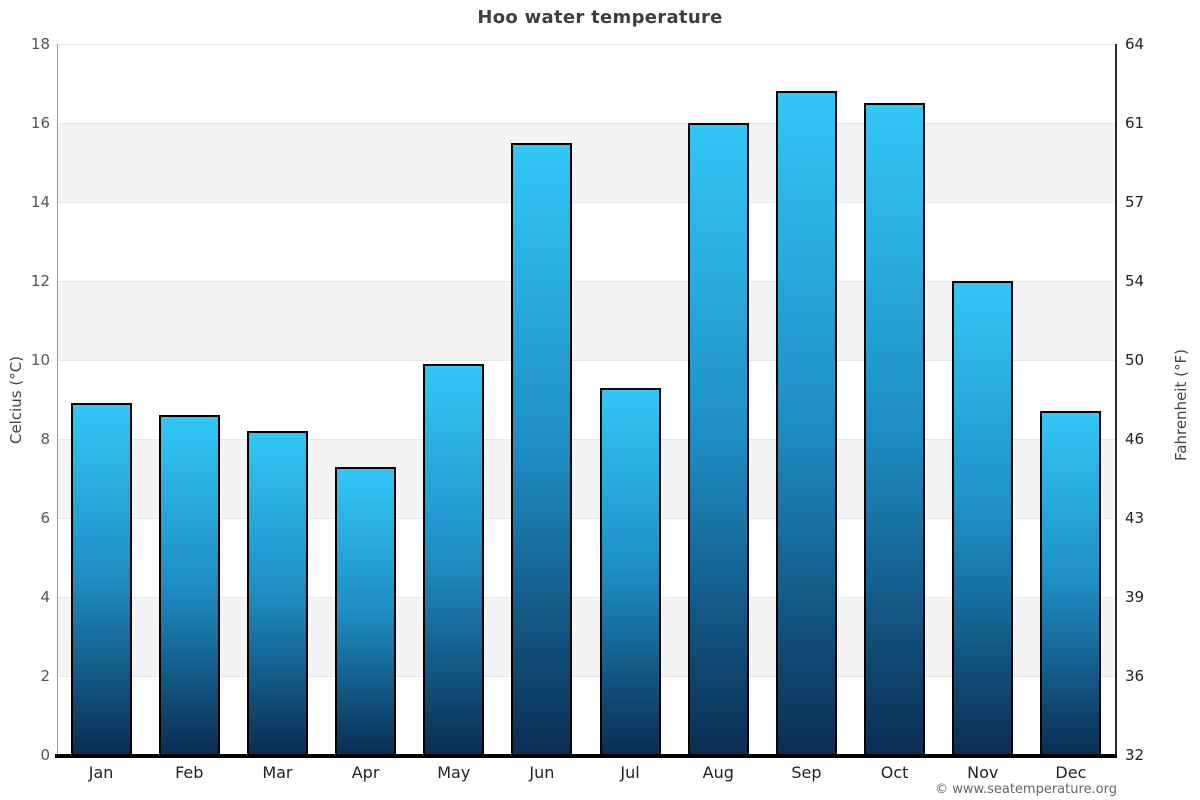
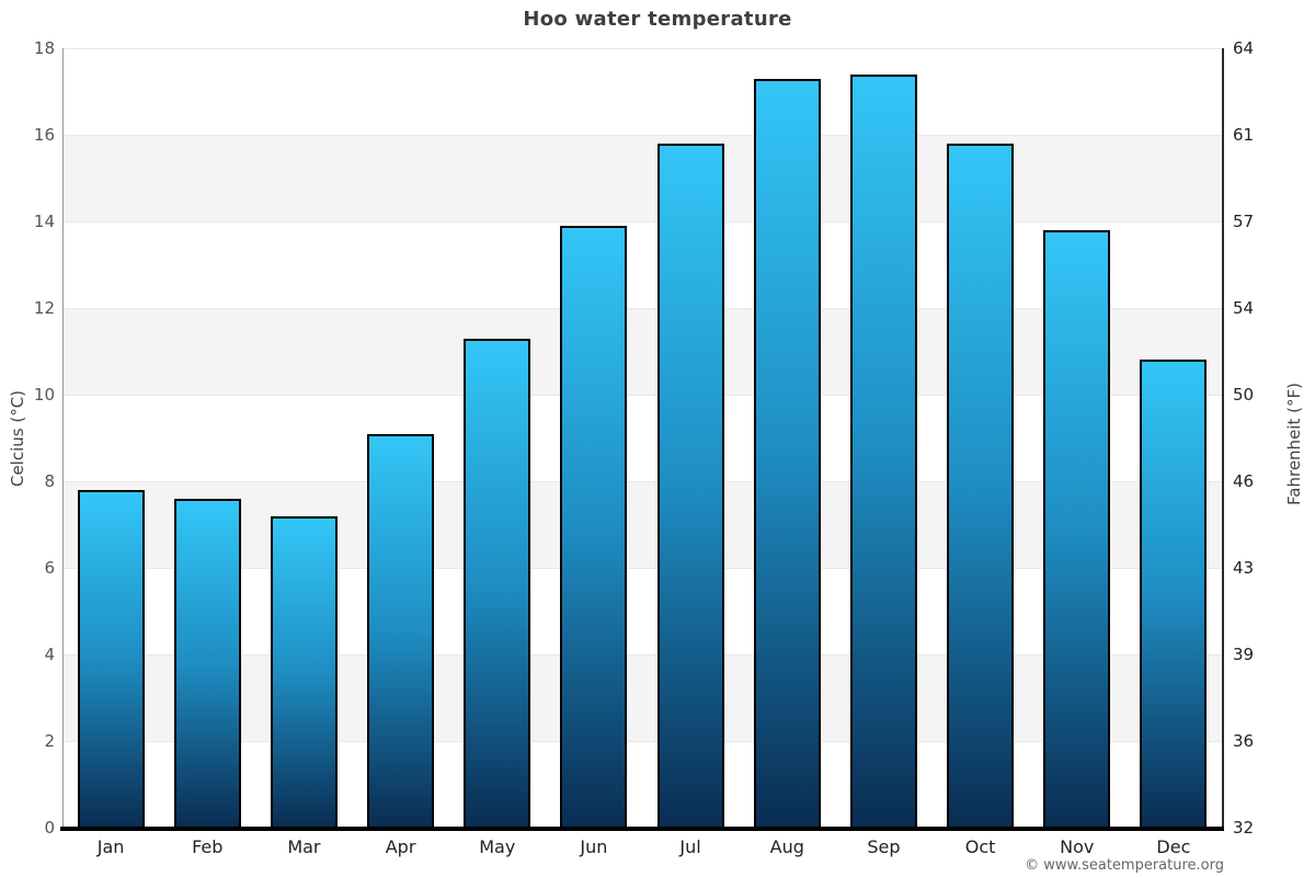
Jan: 8.9 -> 7.8
Feb: 8.6 -> 7.6
Mar: 8.2 -> 7.2
Apr: 7.3 -> 9.1
May: 9.9 -> 11.3
Jun: 15.5 -> 13.9
Jul: 9.3 -> 15.8
Aug: 16.0 -> 17.3
Sep: 16.8 -> 17.4
Oct: 16.5 -> 15.8
Nov: 12.0 -> 13.8
Dec: 8.7 -> 10.8
